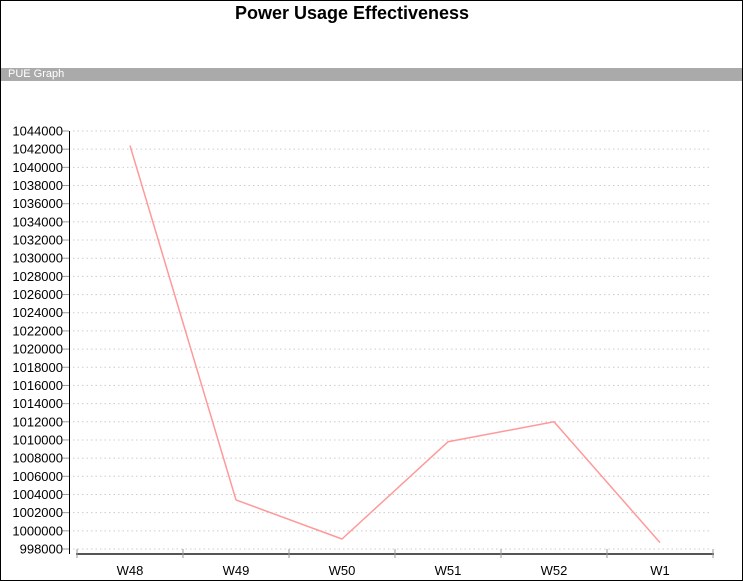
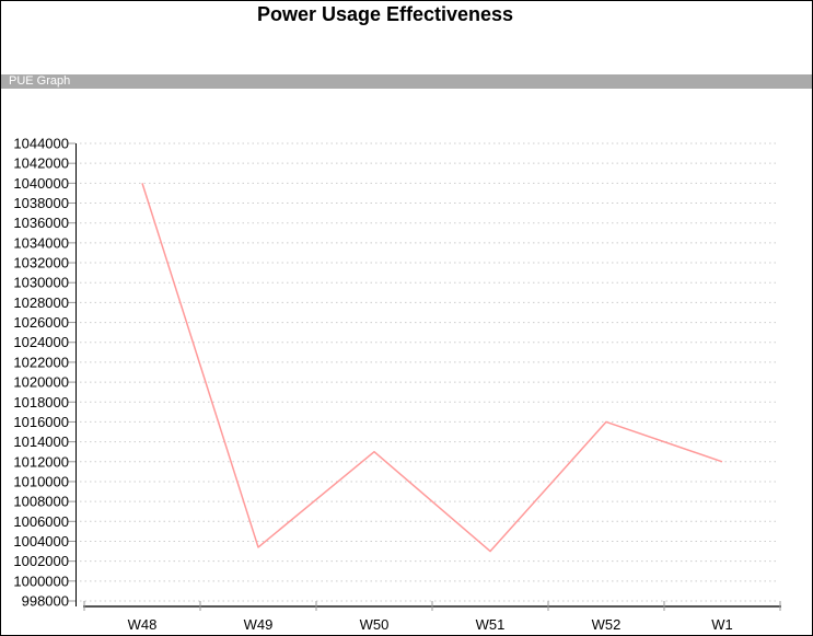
W48: 1042000 -> 1040000
W50: 999000 -> 1013000
W51: 1010000 -> 1003000
W52: 1012000 -> 1016000
W1: 999000 -> 1012000
